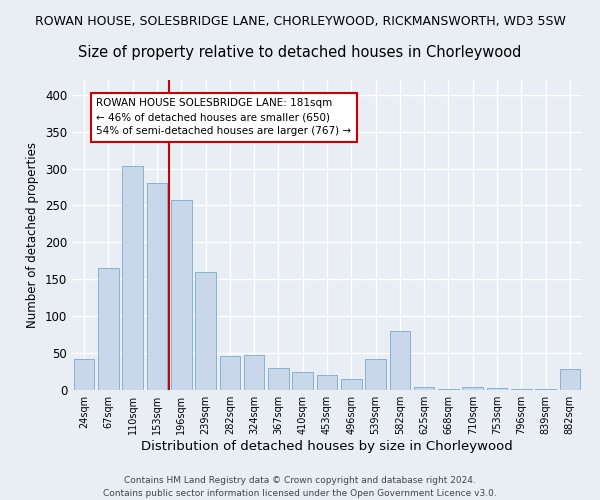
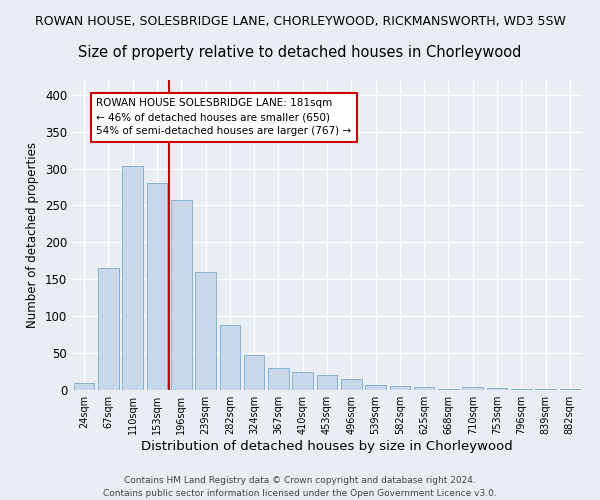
24sqm: 42 -> 10
282sqm: 46 -> 88
539sqm: 42 -> 7
582sqm: 80 -> 5
882sqm: 28 -> 1
